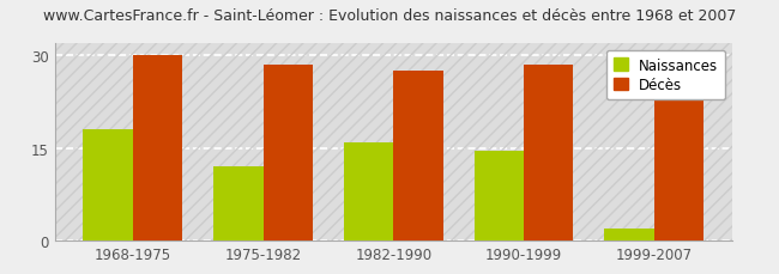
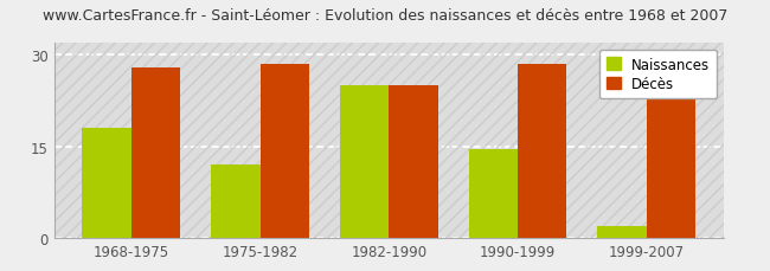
Décès/1968-1975: 30.0 -> 28.0
Naissances/1982-1990: 16.0 -> 25.0
Décès/1982-1990: 27.5 -> 25.0
